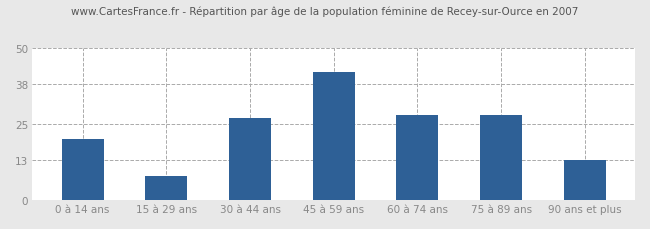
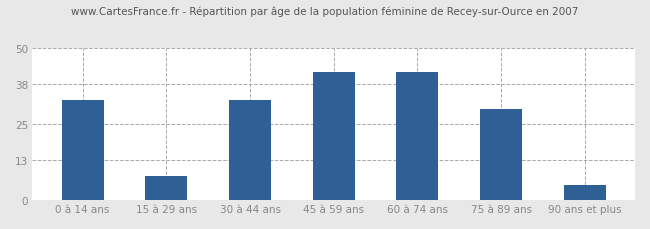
0 à 14 ans: 20 -> 33
30 à 44 ans: 27 -> 33
60 à 74 ans: 28 -> 42
75 à 89 ans: 28 -> 30
90 ans et plus: 13 -> 5
